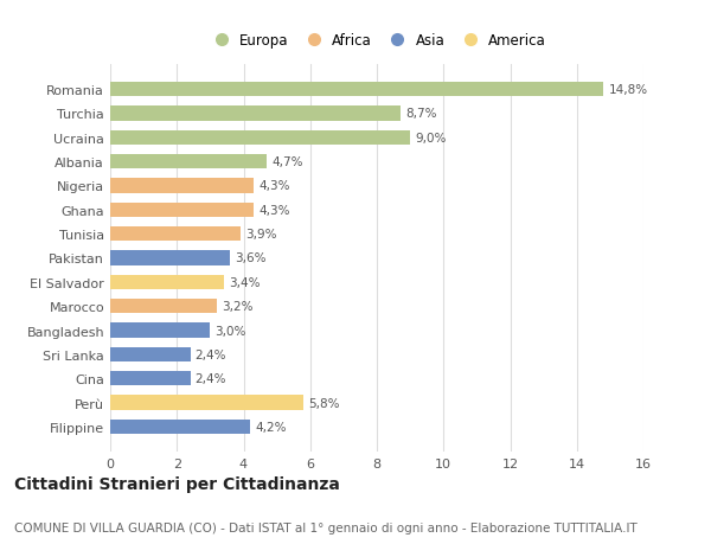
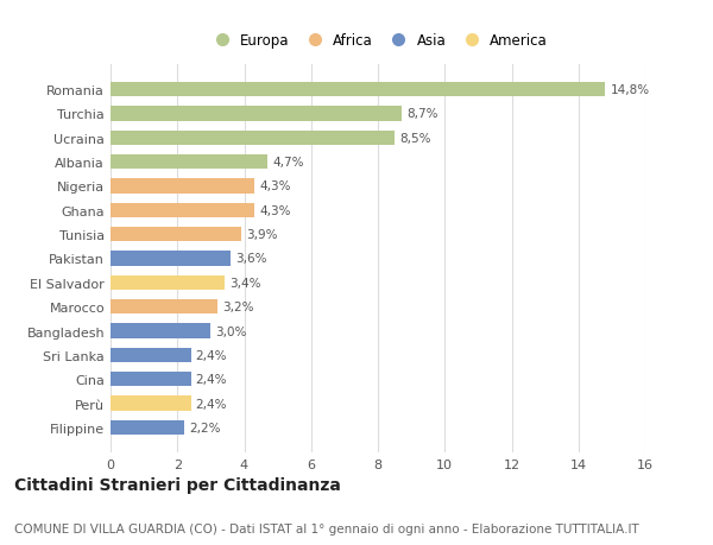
Ucraina: 9,0% -> 8,5%
Perù: 5,8% -> 2,4%
Filippine: 4,2% -> 2,2%
